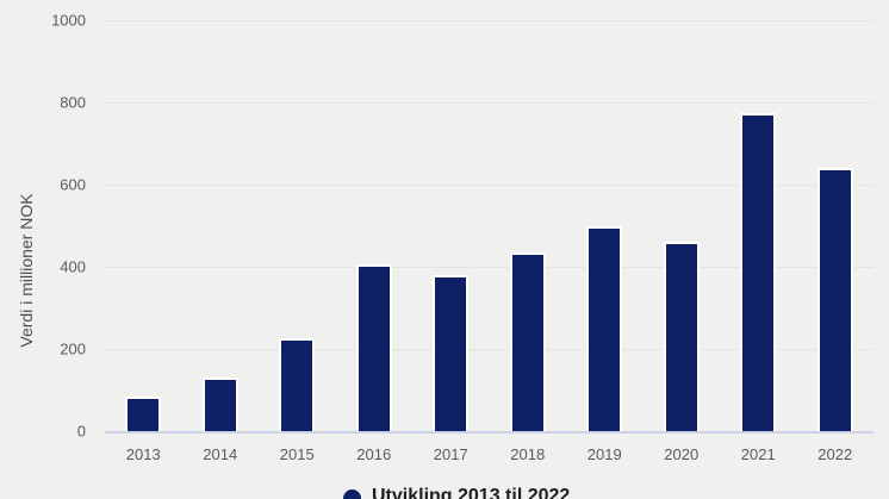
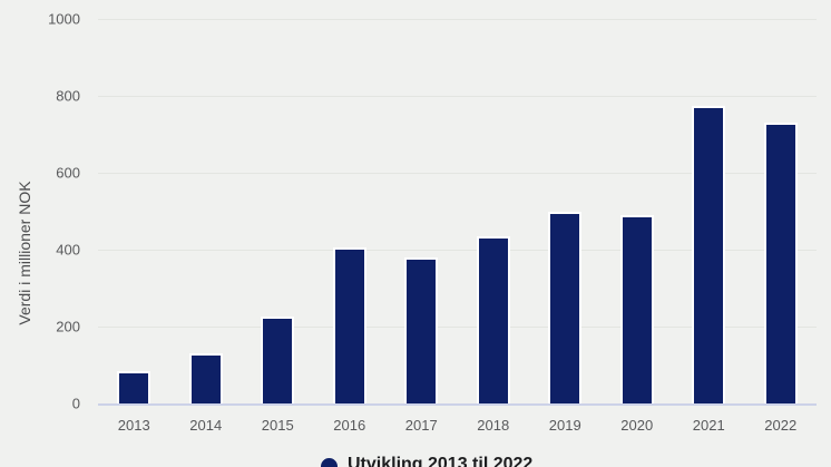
2020: 460 -> 490
2022: 640 -> 730
